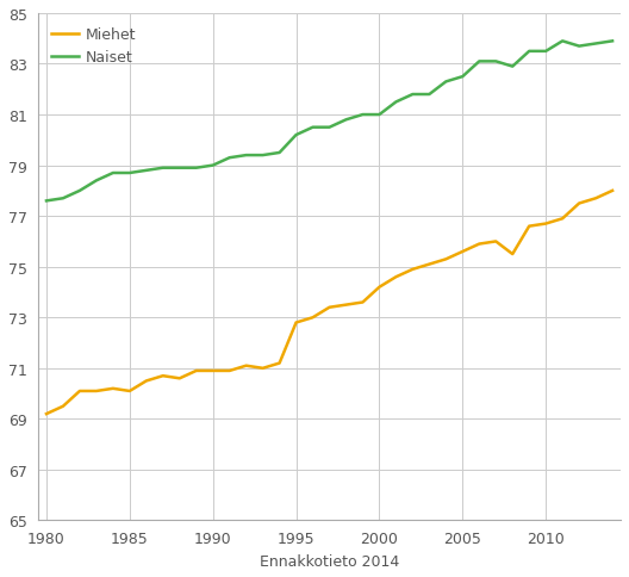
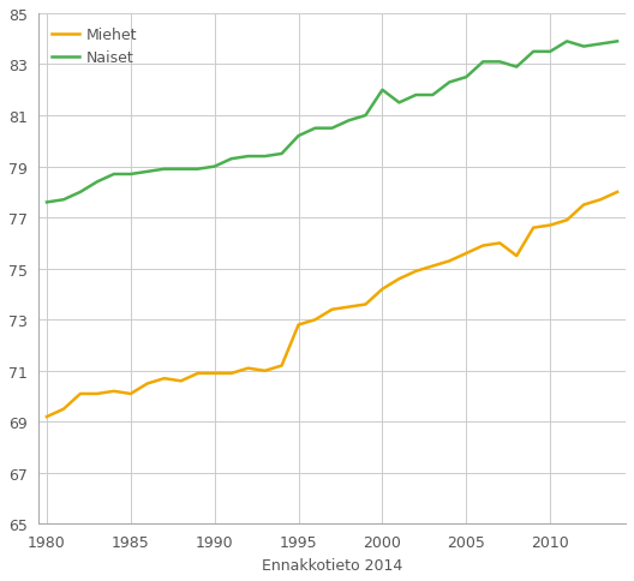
Naiset/2000: 81.0 -> 82.0
